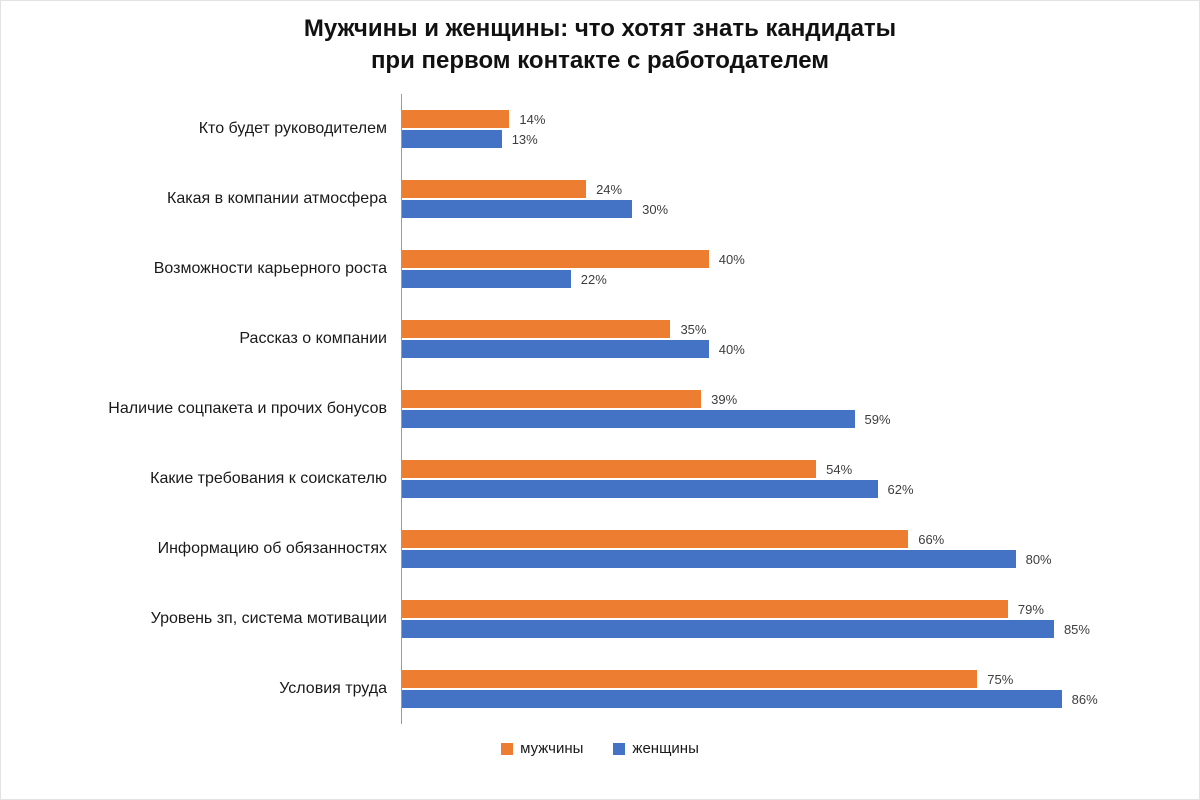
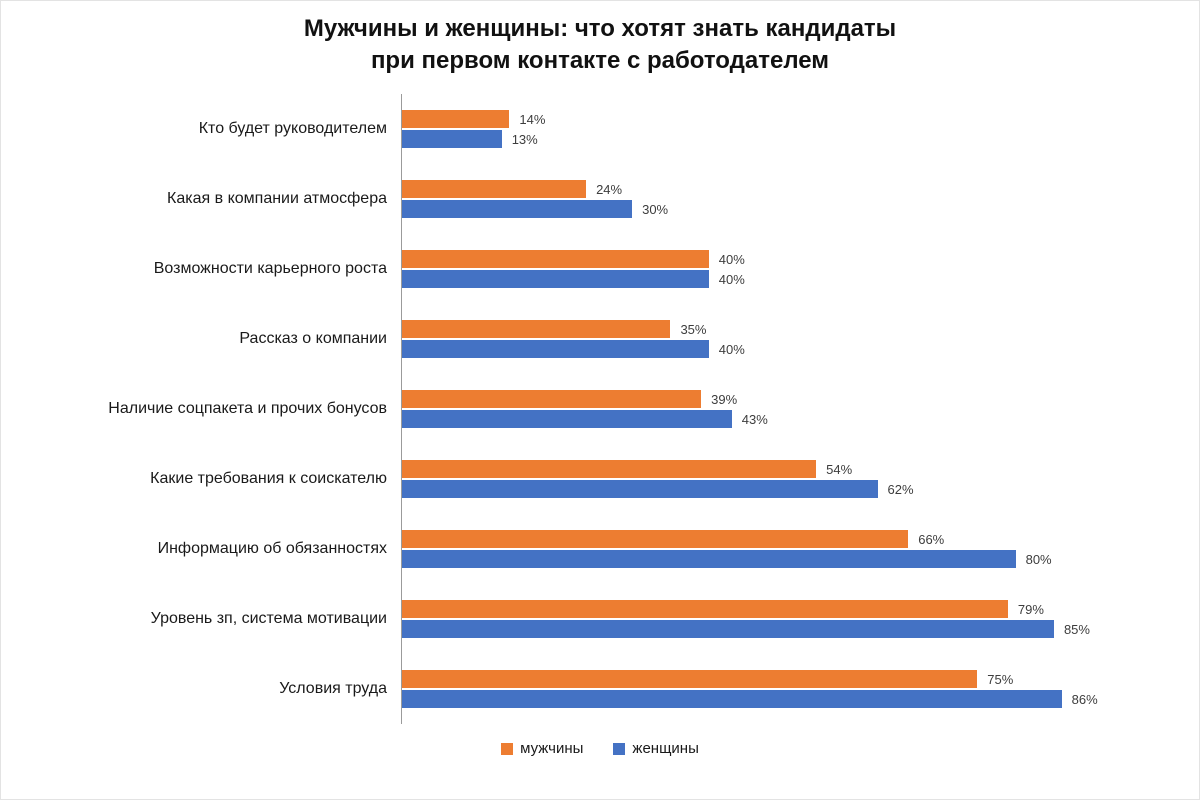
женщины/Возможности карьерного роста: 22% -> 40%
женщины/Наличие соцпакета и прочих бонусов: 59% -> 43%
